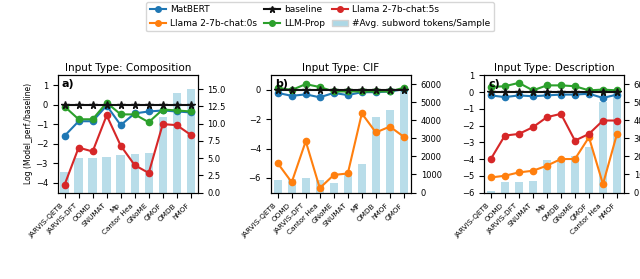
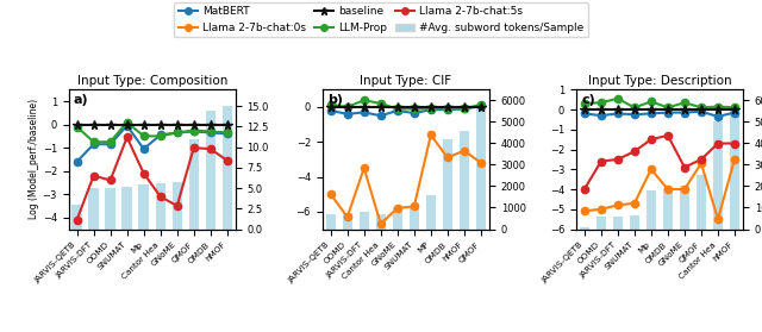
Input Type: Composition/LLM-Prop/GNoME: -0.9 -> -0.3
Input Type: CIF/#Avg. subword tokens/Sample/GNoME: 500 -> 1000
Input Type: Description/Llama 2-7b-chat:0s/Mp: -4.4 -> -3.0
Input Type: Description/LLM-Prop/OMDB: 0.4 -> 0.1
